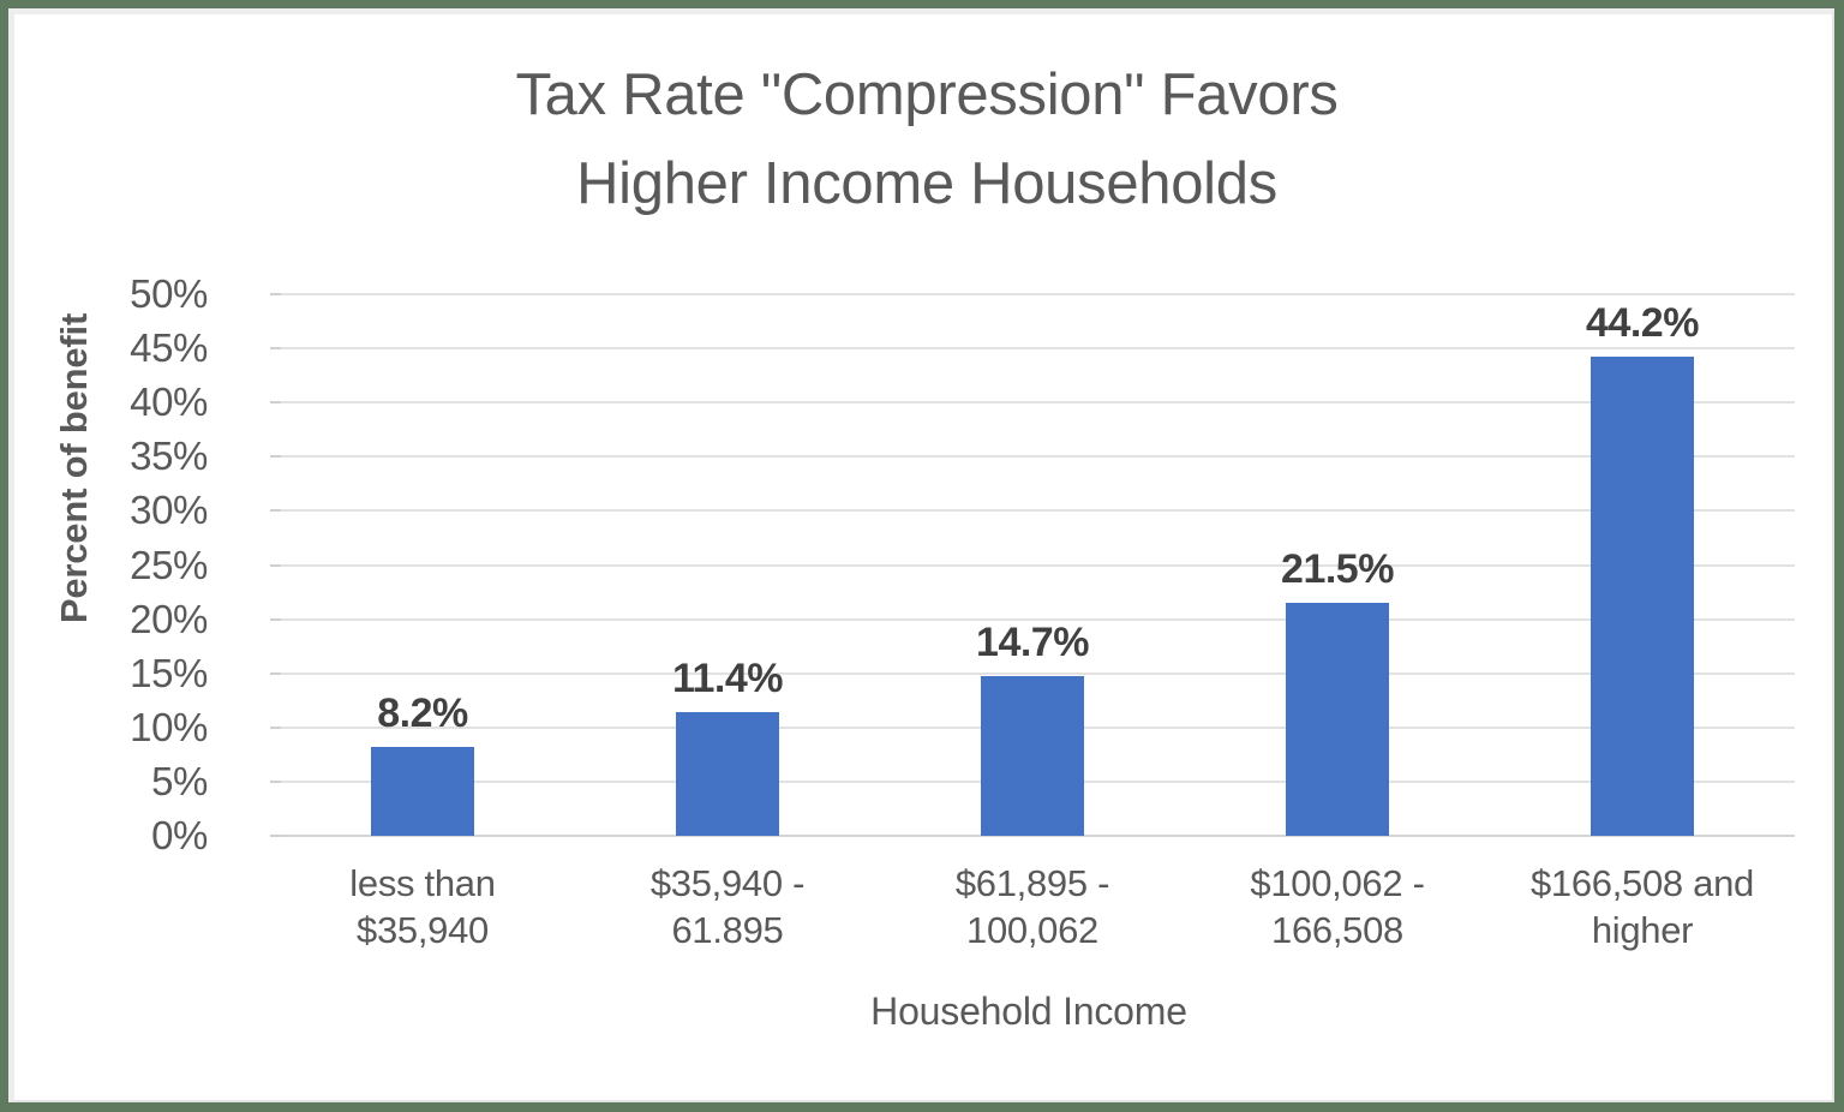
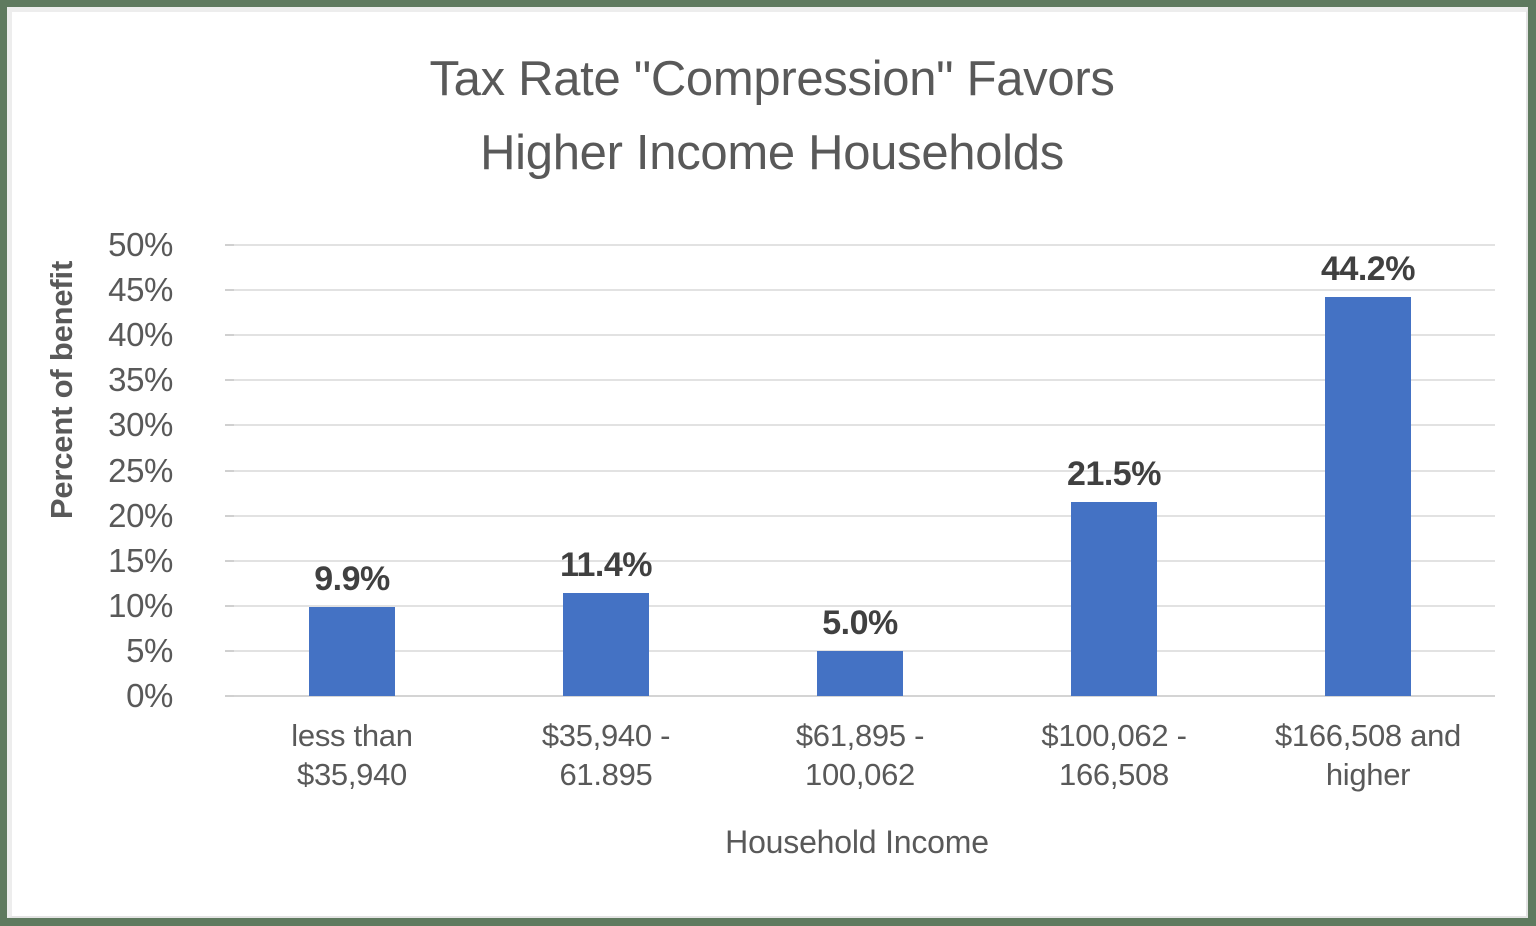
less than $35,940: 8.2% -> 9.9%
$61,895 - 100,062: 14.7% -> 5.0%
